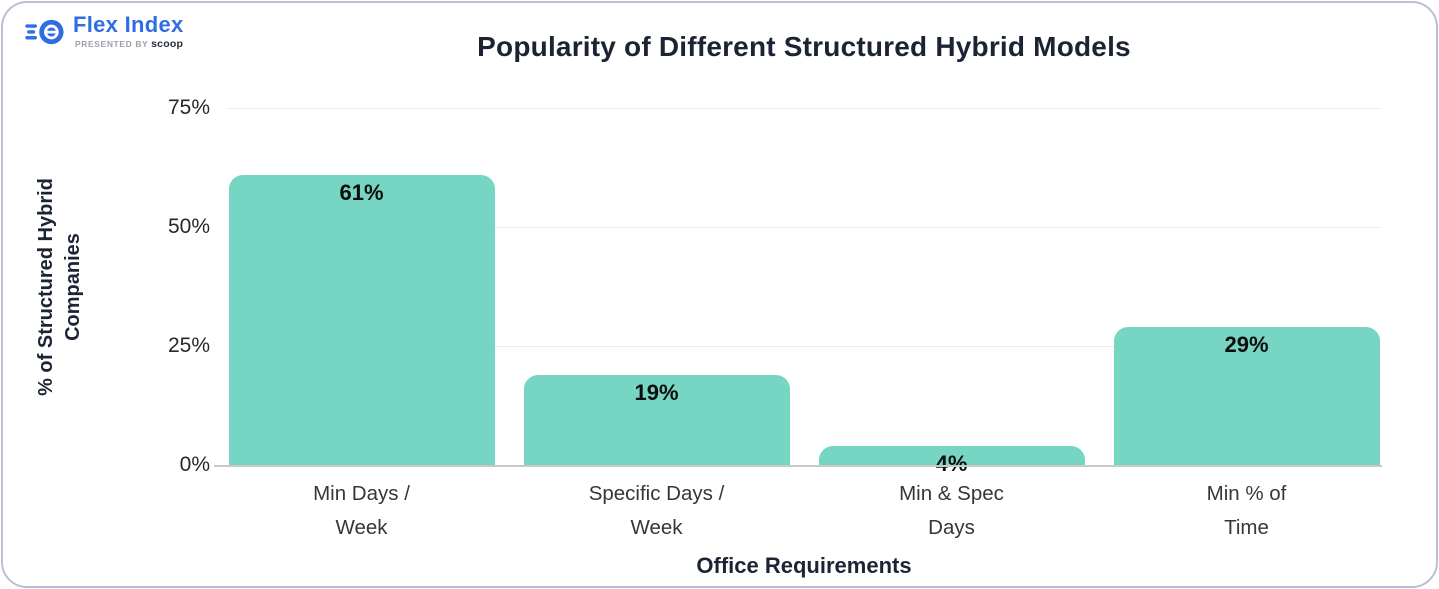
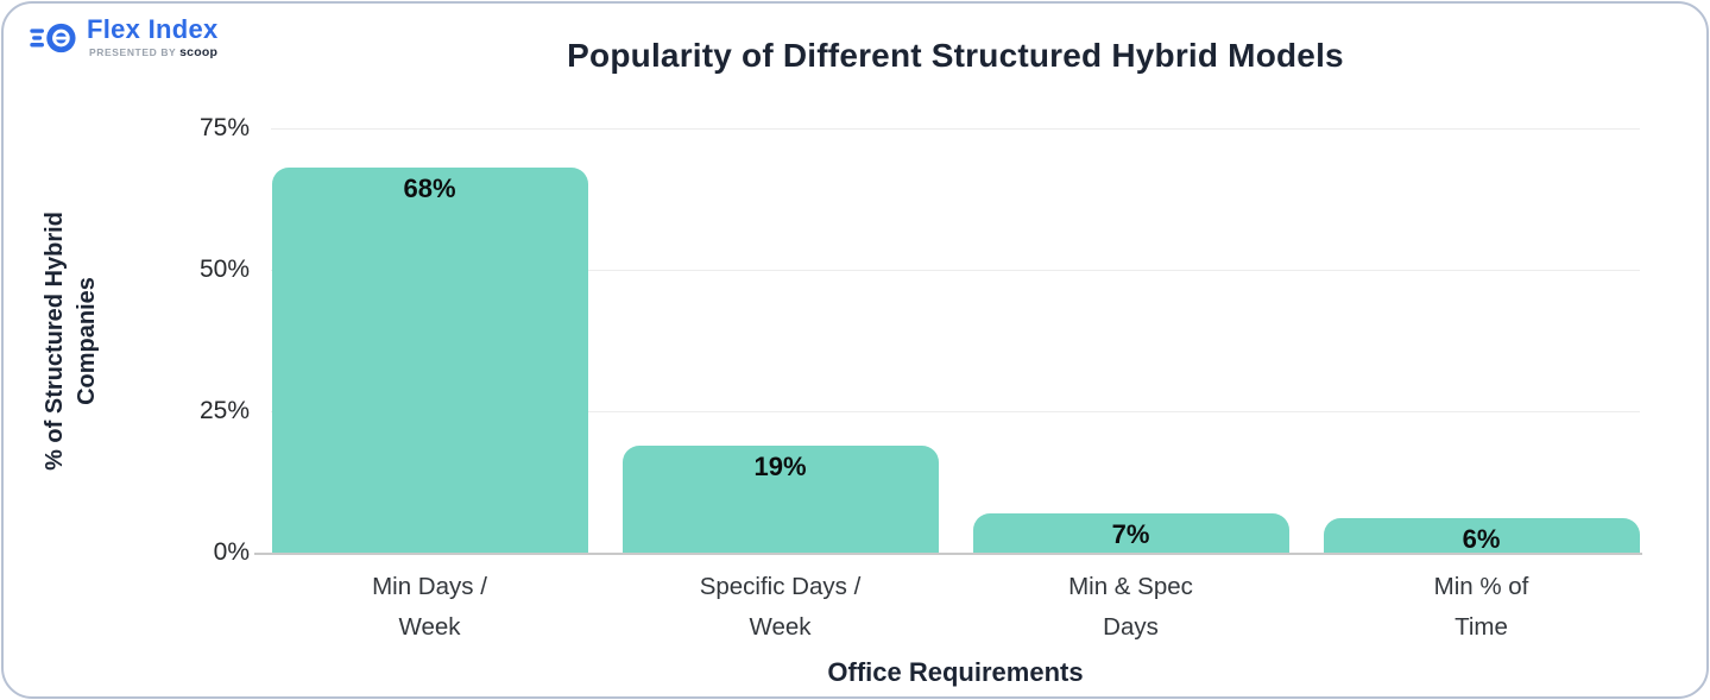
Min Days / Week: 61% -> 68%
Min & Spec Days: 4% -> 7%
Min % of Time: 29% -> 6%
